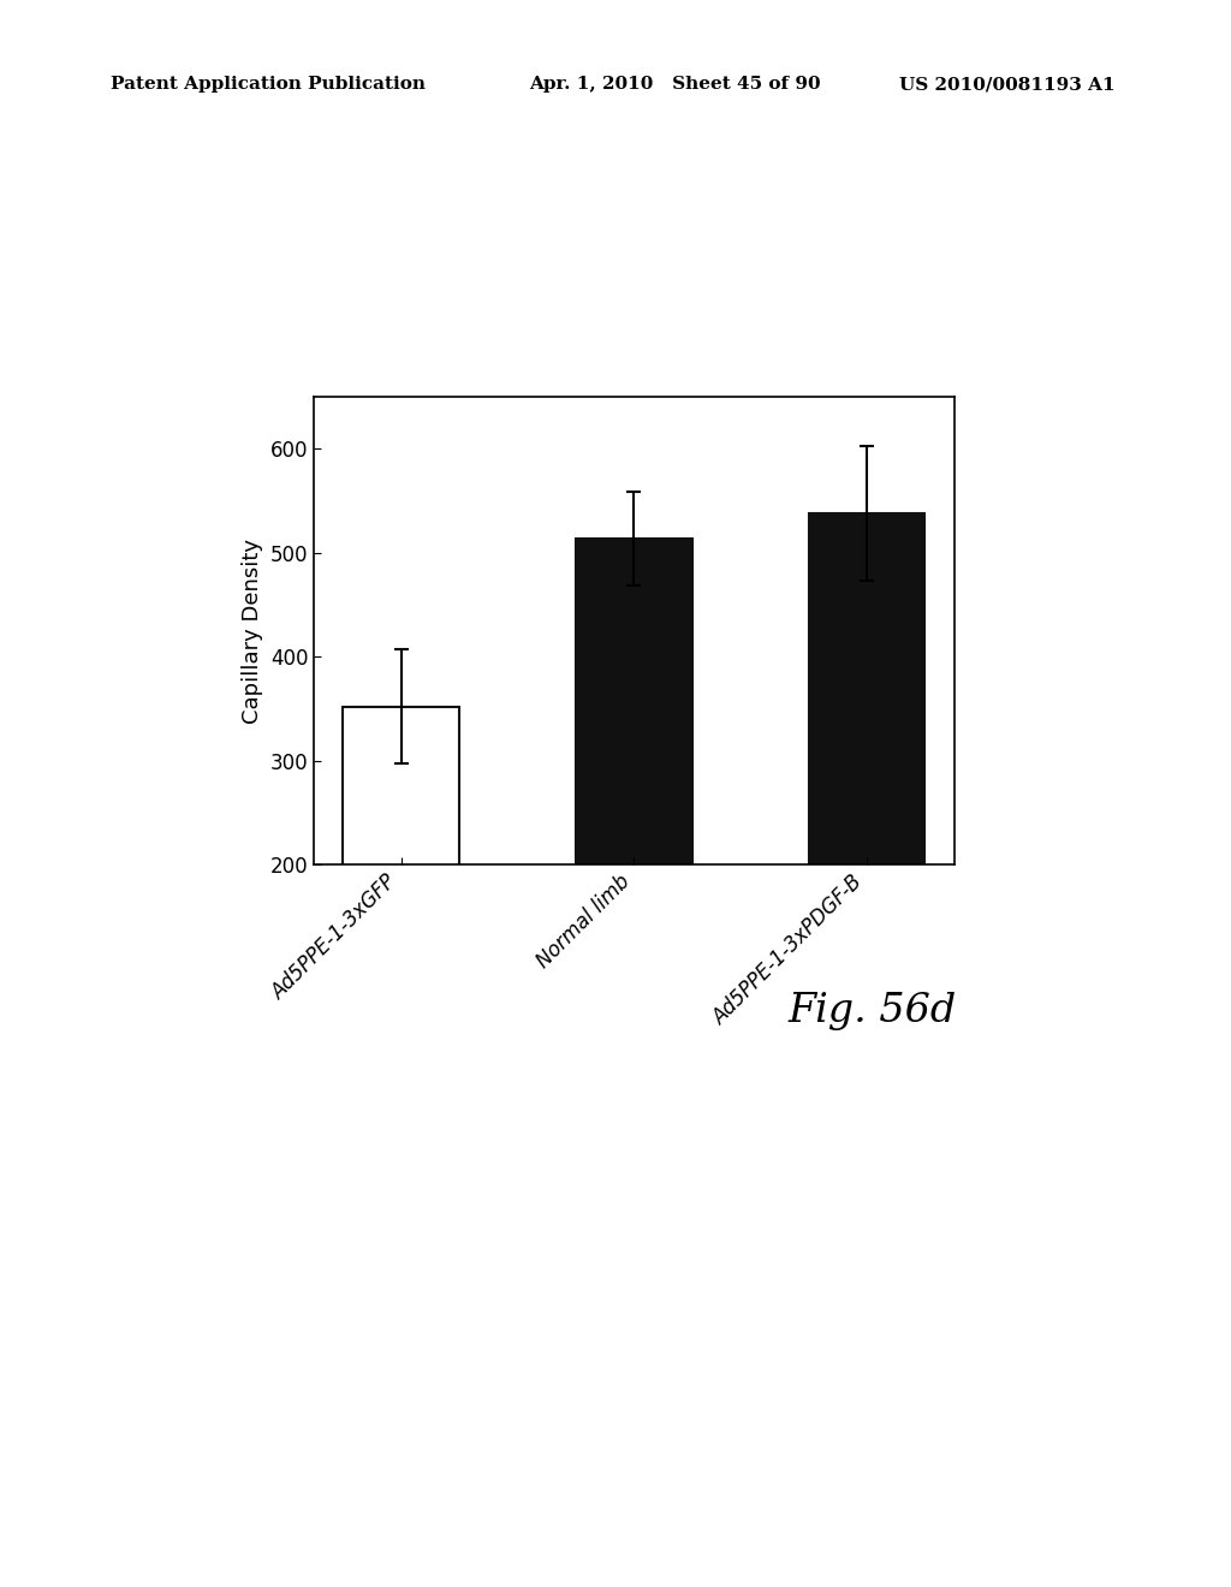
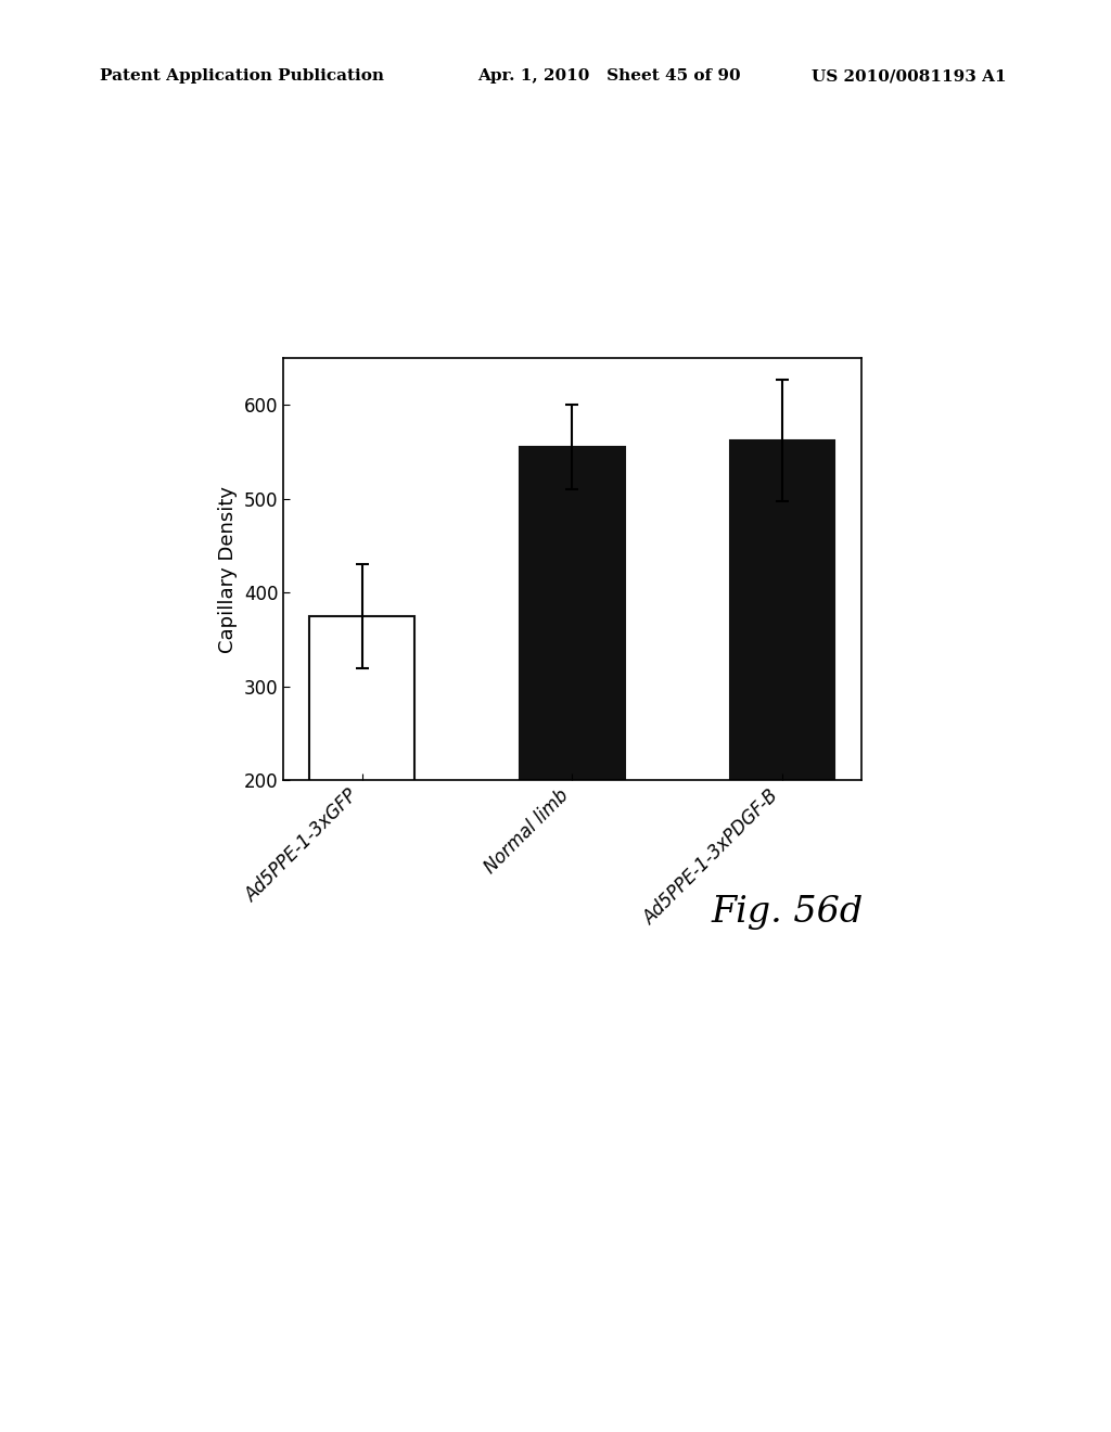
Ad5PPE-1-3xGFP: 352 -> 375
Normal limb: 514 -> 555
Ad5PPE-1-3xPDGF-B: 538 -> 562
